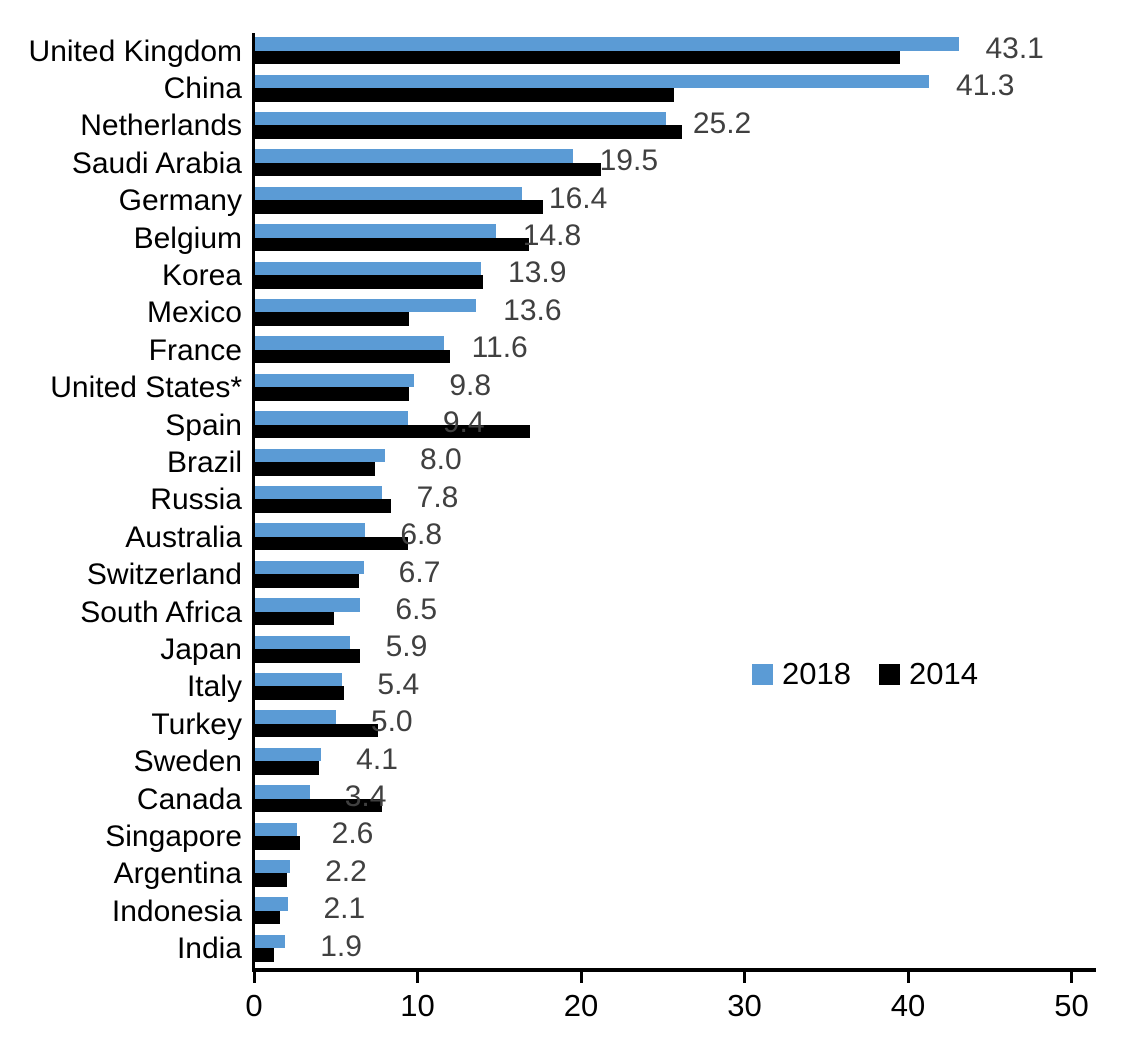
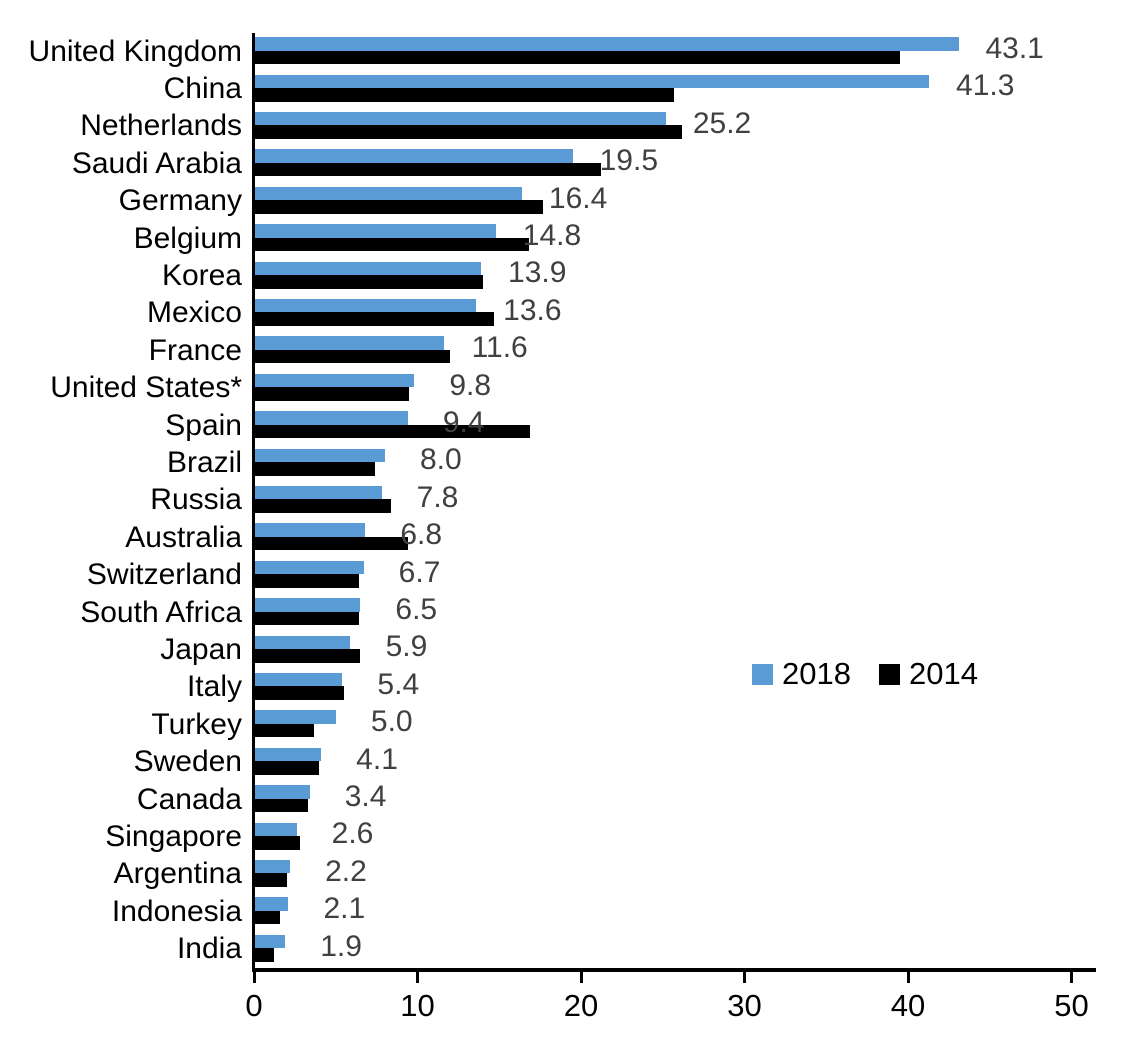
2014/Mexico: 9.5 -> 14.7
2014/South Africa: 4.9 -> 6.4
2014/Turkey: 7.6 -> 3.7
2014/Canada: 7.8 -> 3.3
